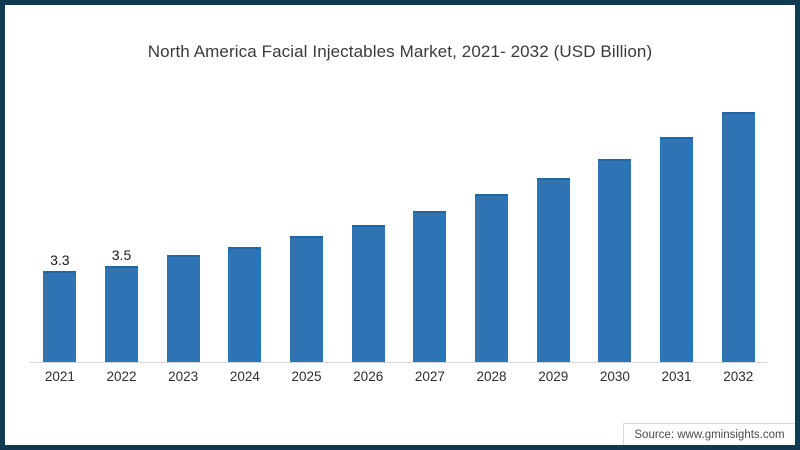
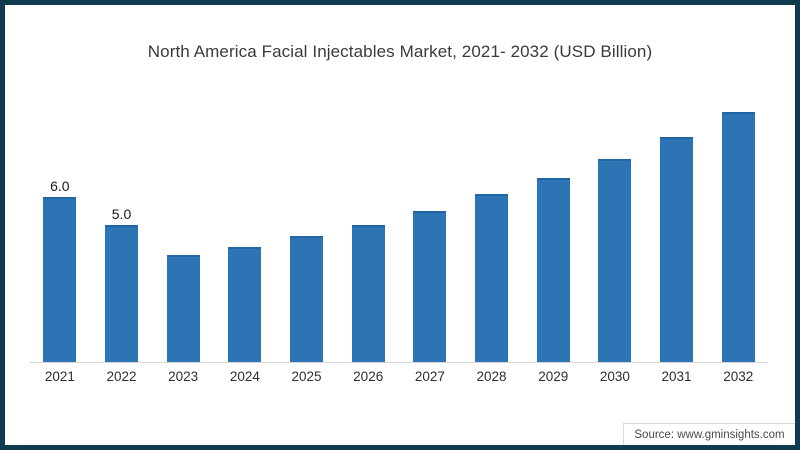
2021: 3.3 -> 6.0
2022: 3.5 -> 5.0
